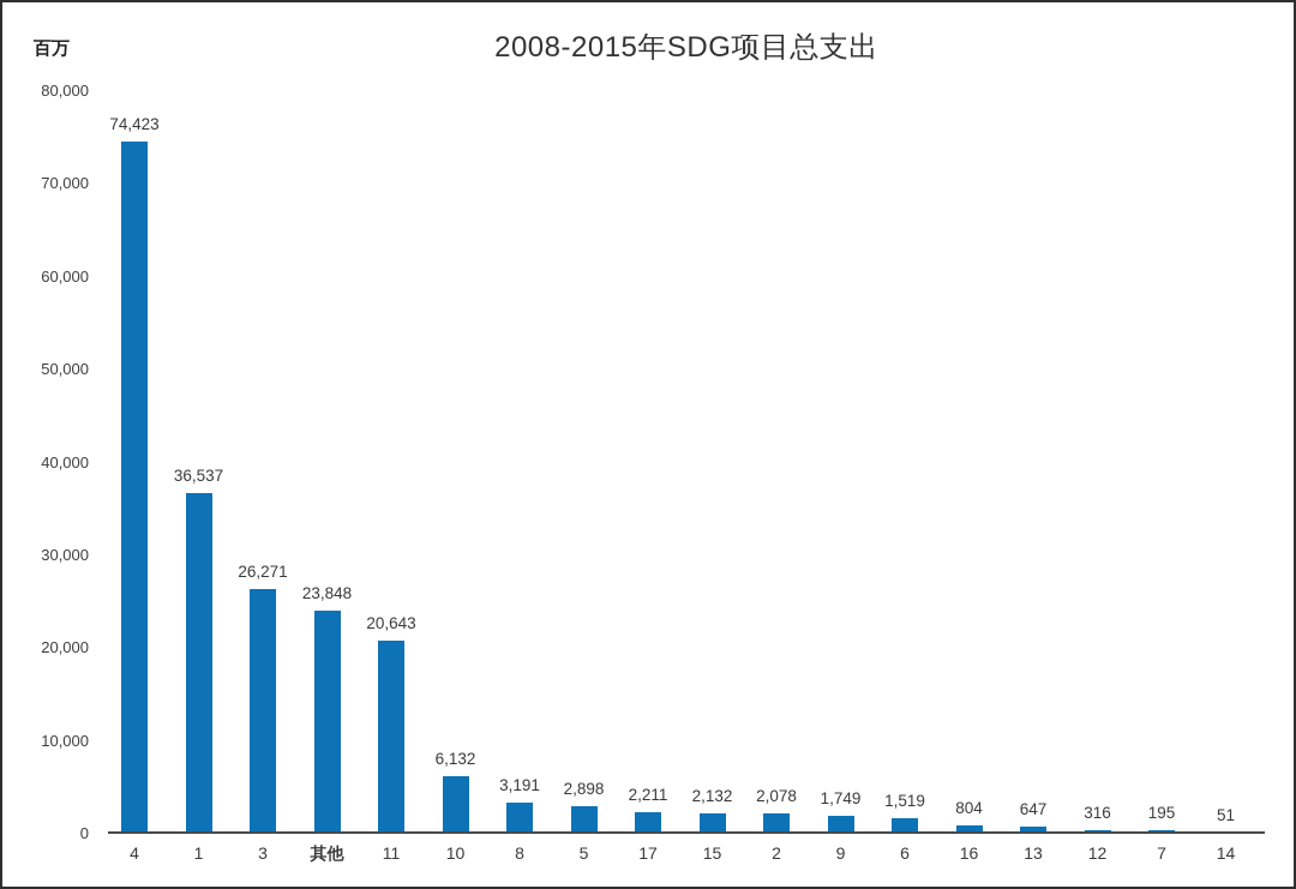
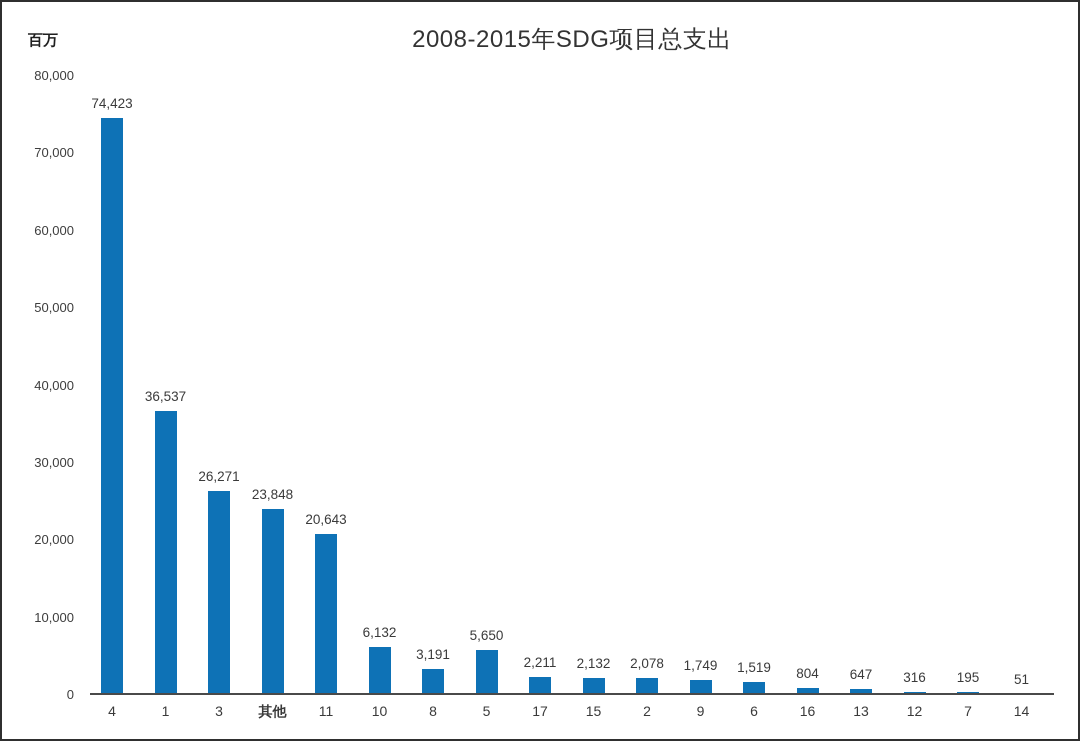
5: 2,898 -> 5,650
